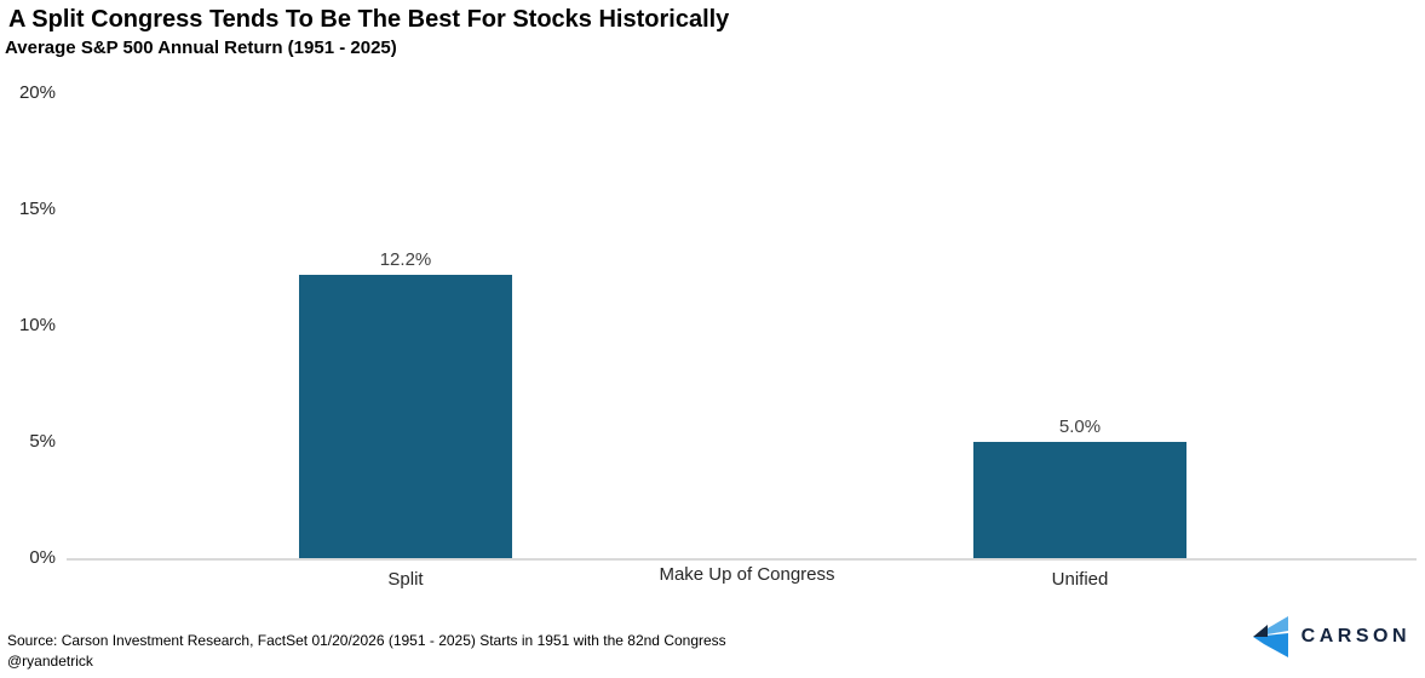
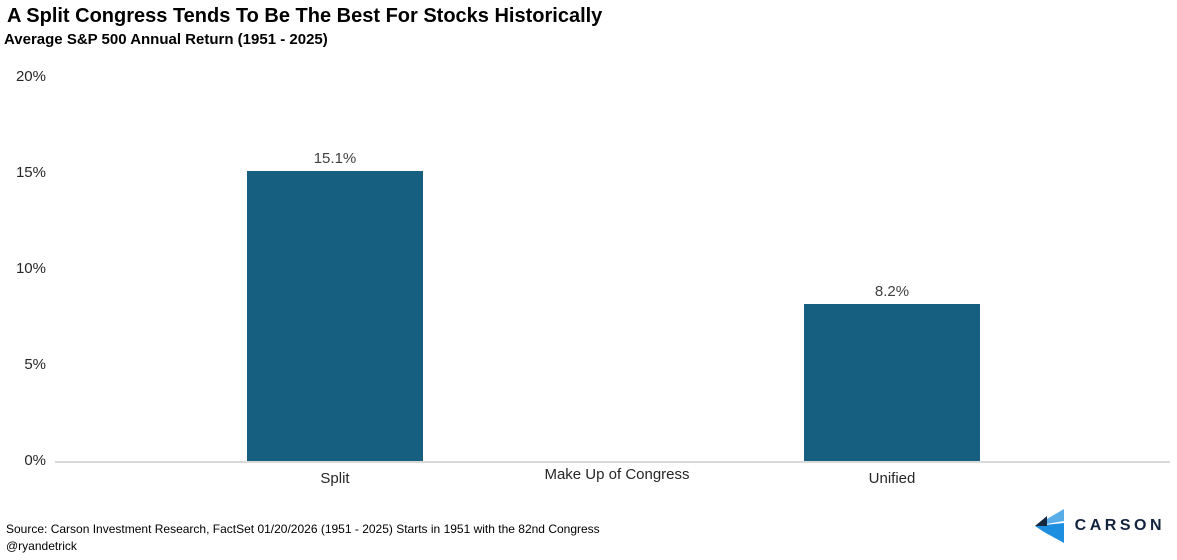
Split: 12.2% -> 15.1%
Unified: 5.0% -> 8.2%
